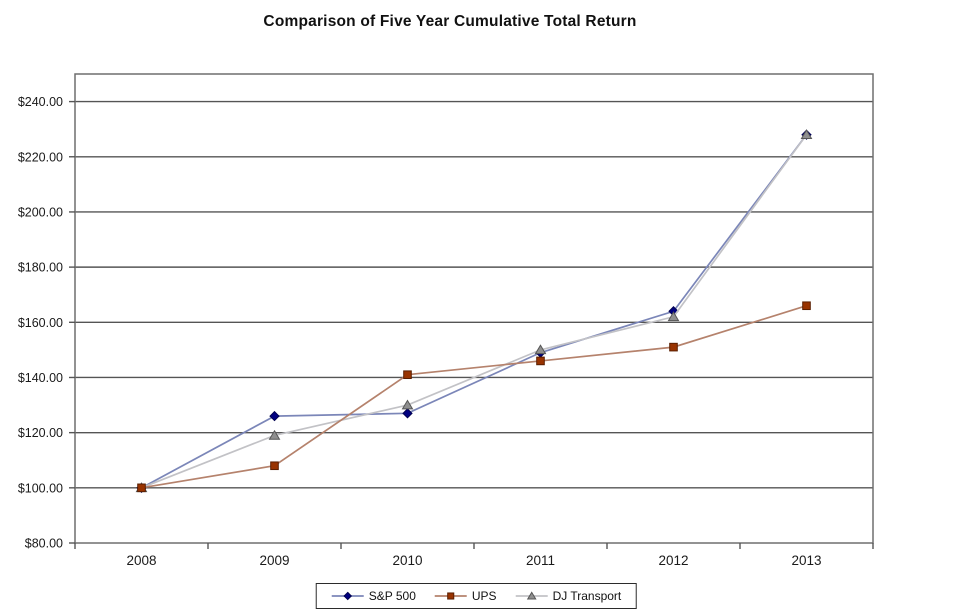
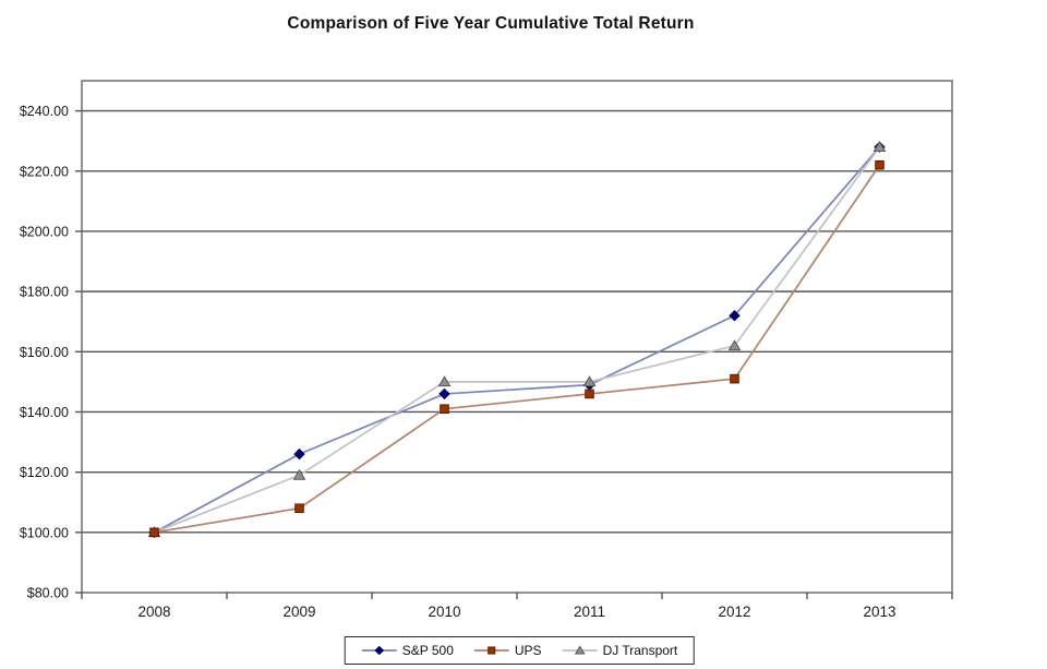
S&P 500/2010: $127 -> $146
DJ Transport/2010: $130 -> $150
S&P 500/2012: $164 -> $172
UPS/2013: $166 -> $222
